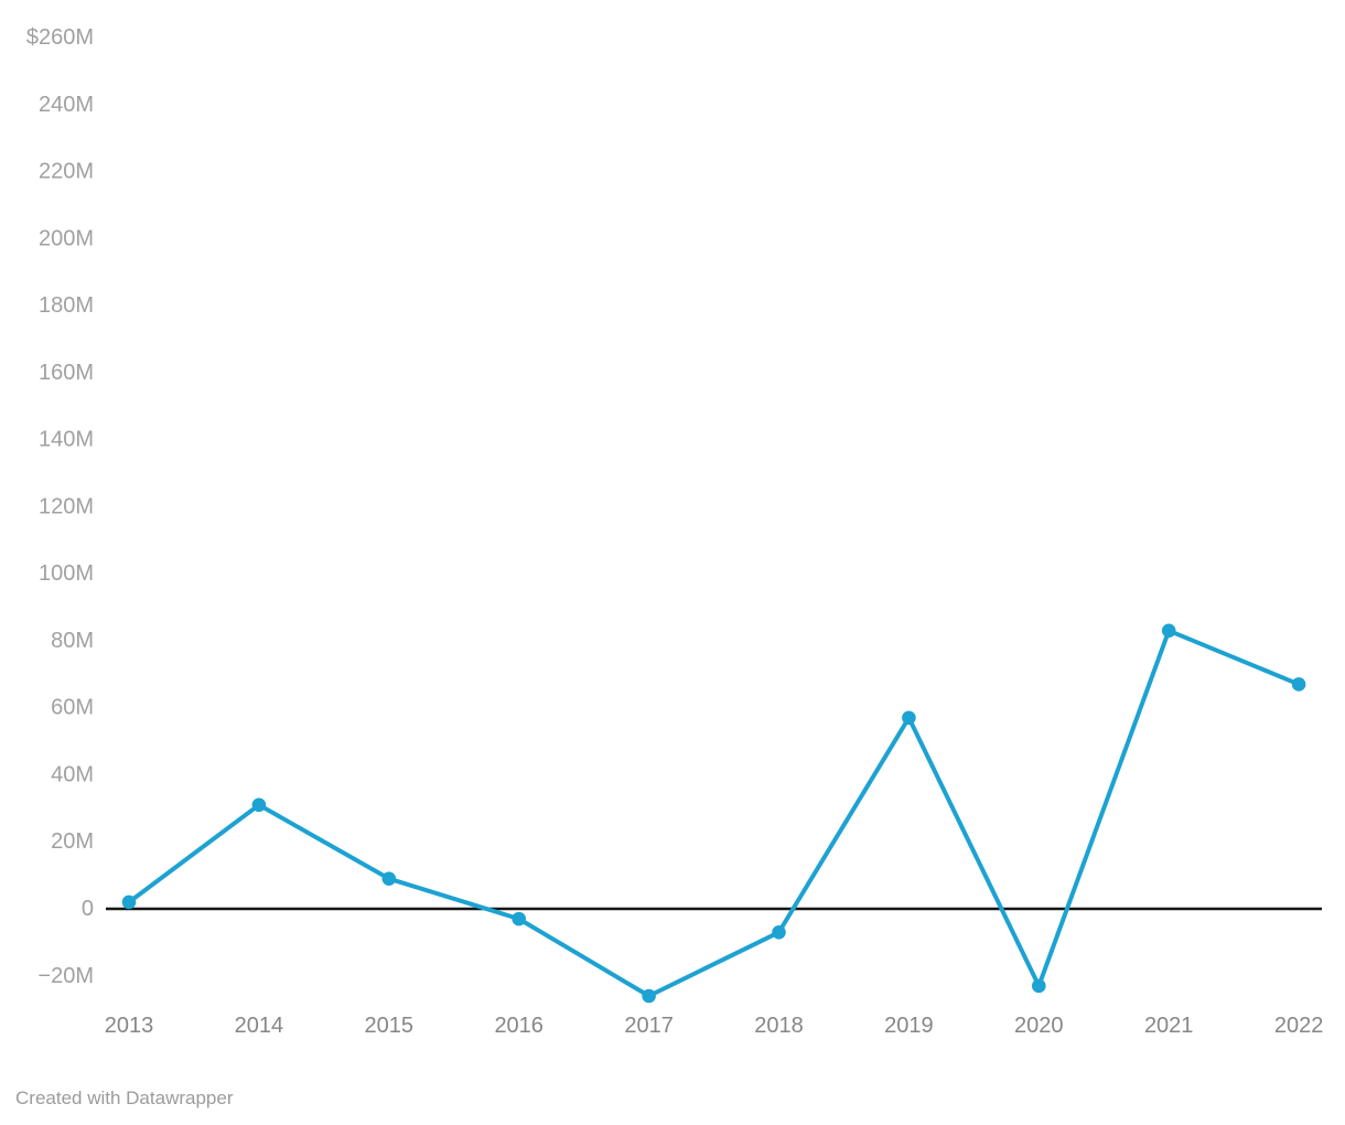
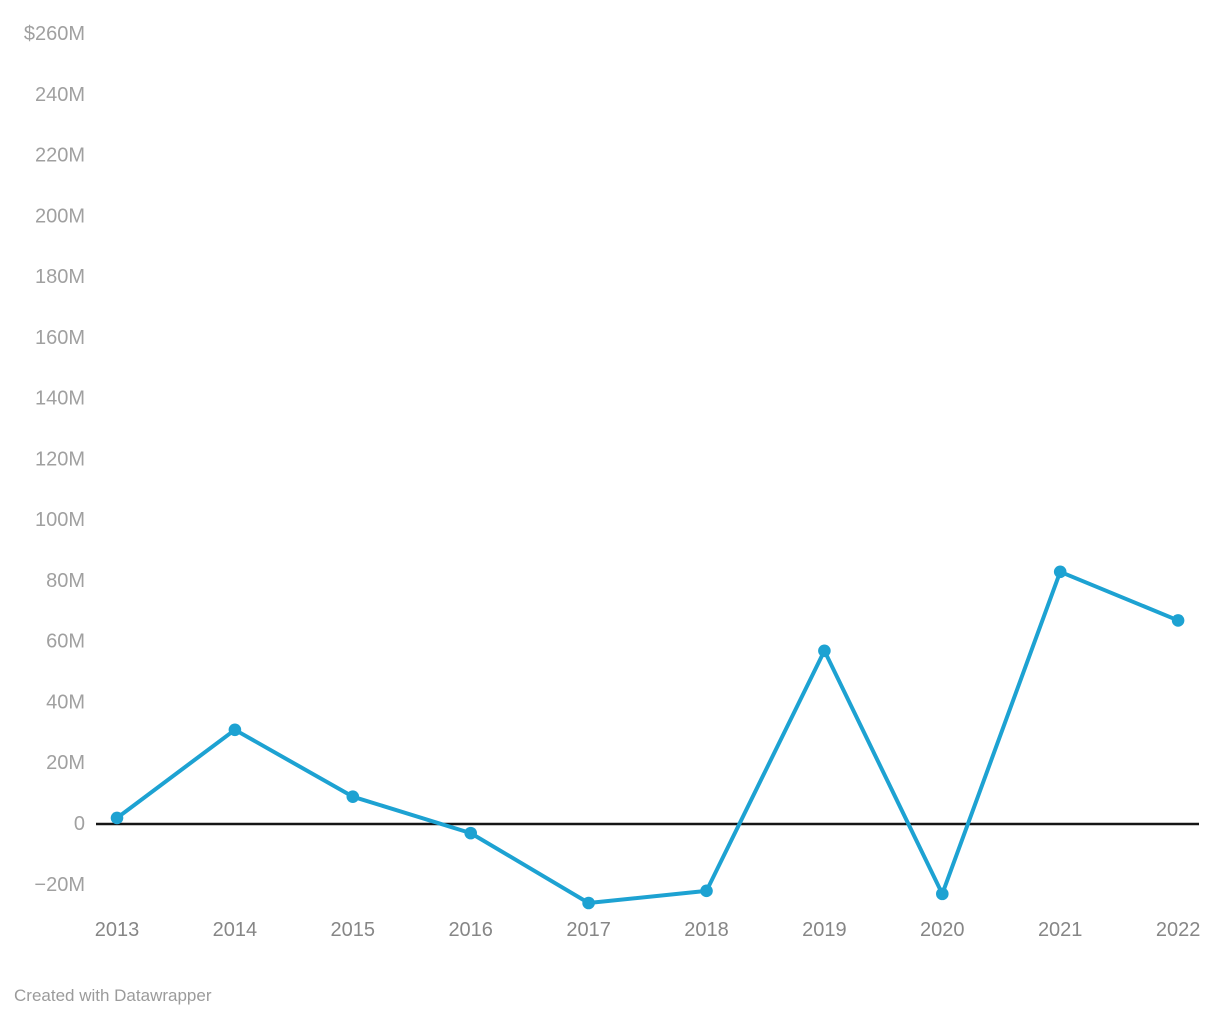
2018: -$7M -> -$22M
